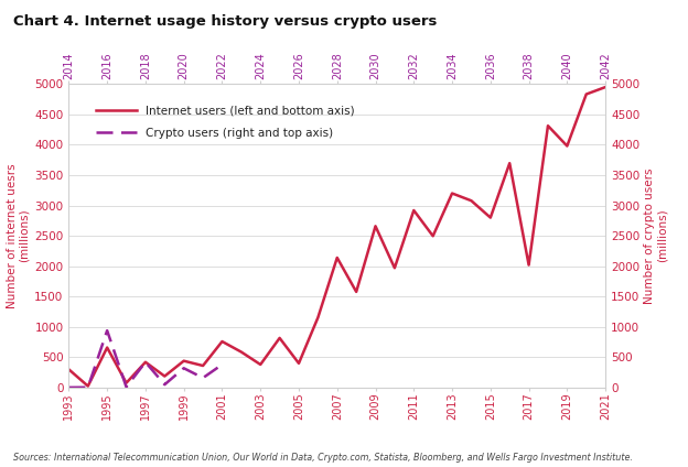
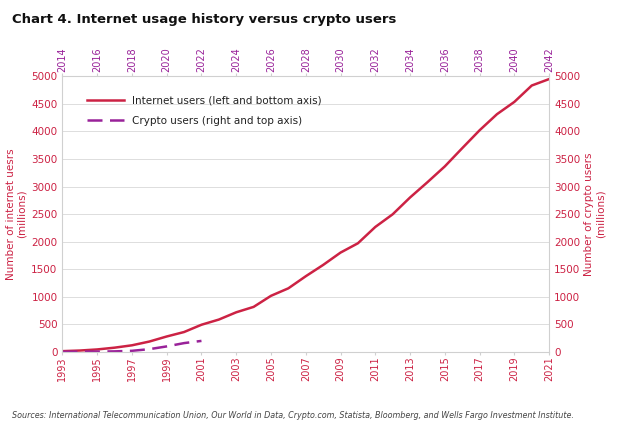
Internet users (left and bottom axis)/1993: 300 -> 10
Internet users (left and bottom axis)/1995: 660 -> 40
Crypto users (right and top axis)/1995: 940 -> 10
Internet users (left and bottom axis)/1997: 420 -> 120
Crypto users (right and top axis)/1997: 420 -> 20
Internet users (left and bottom axis)/1999: 440 -> 280
Crypto users (right and top axis)/1999: 320 -> 100
Internet users (left and bottom axis)/2001: 760 -> 490
Crypto users (right and top axis)/2001: 380 -> 200
Internet users (left and bottom axis)/2003: 380 -> 720
Internet users (left and bottom axis)/2005: 400 -> 1020
Internet users (left and bottom axis)/2007: 2140 -> 1370
Internet users (left and bottom axis)/2009: 2660 -> 1800
Internet users (left and bottom axis)/2011: 2920 -> 2270
Internet users (left and bottom axis)/2013: 3200 -> 2800
Internet users (left and bottom axis)/2015: 2800 -> 3370
Internet users (left and bottom axis)/2017: 2020 -> 4020
Internet users (left and bottom axis)/2019: 3980 -> 4540
